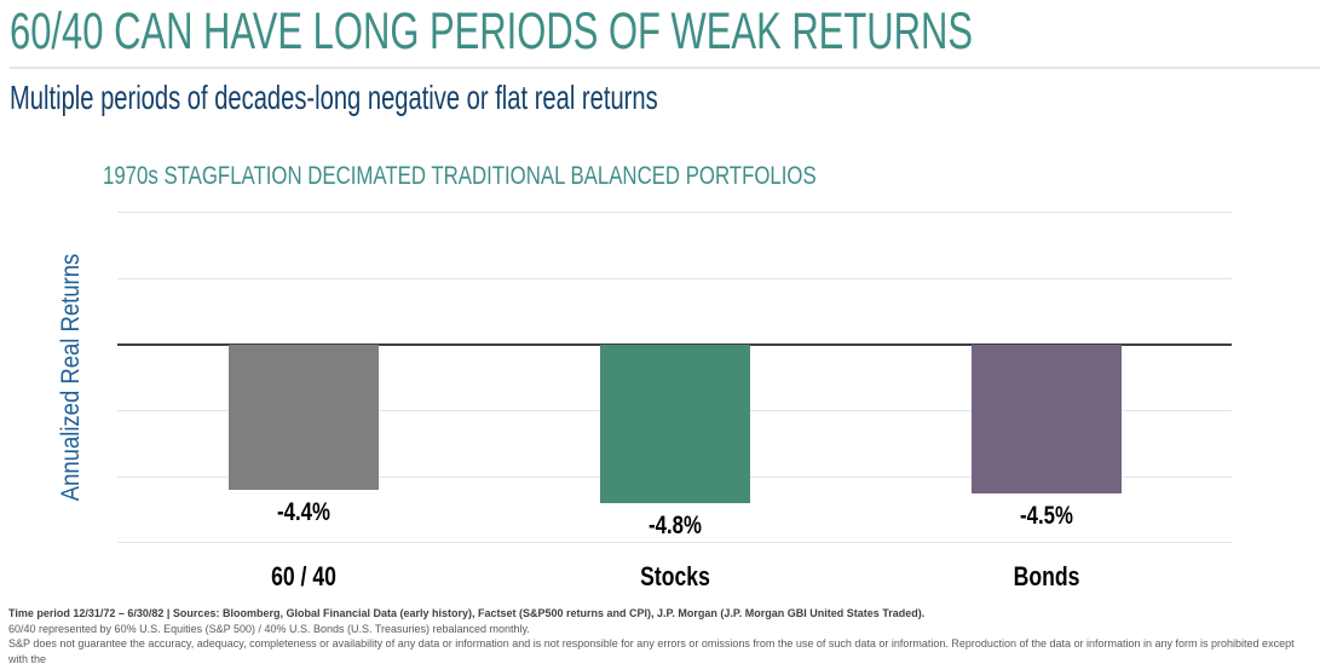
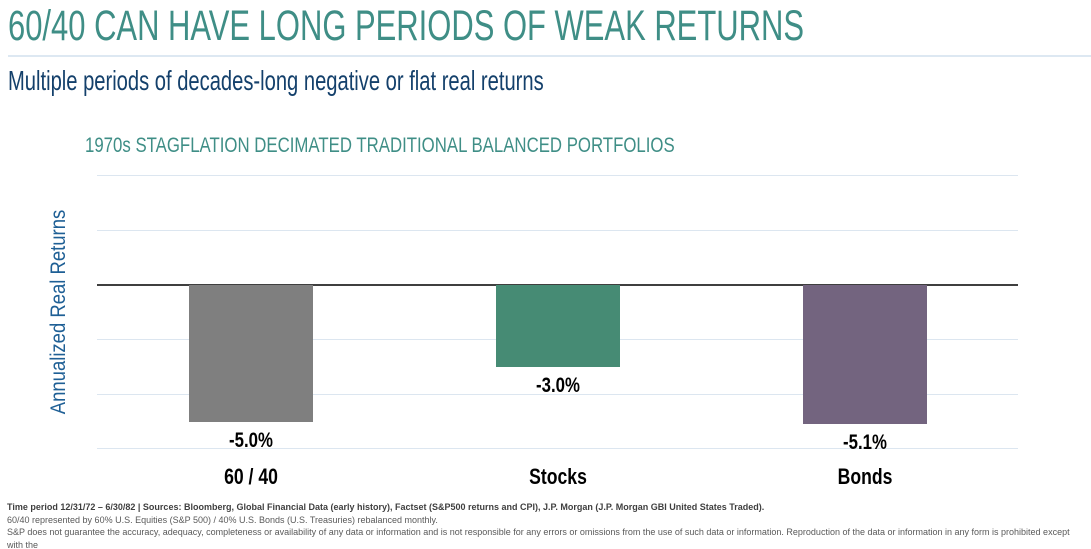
60 / 40: -4.4% -> -5.0%
Stocks: -4.8% -> -3.0%
Bonds: -4.5% -> -5.1%
